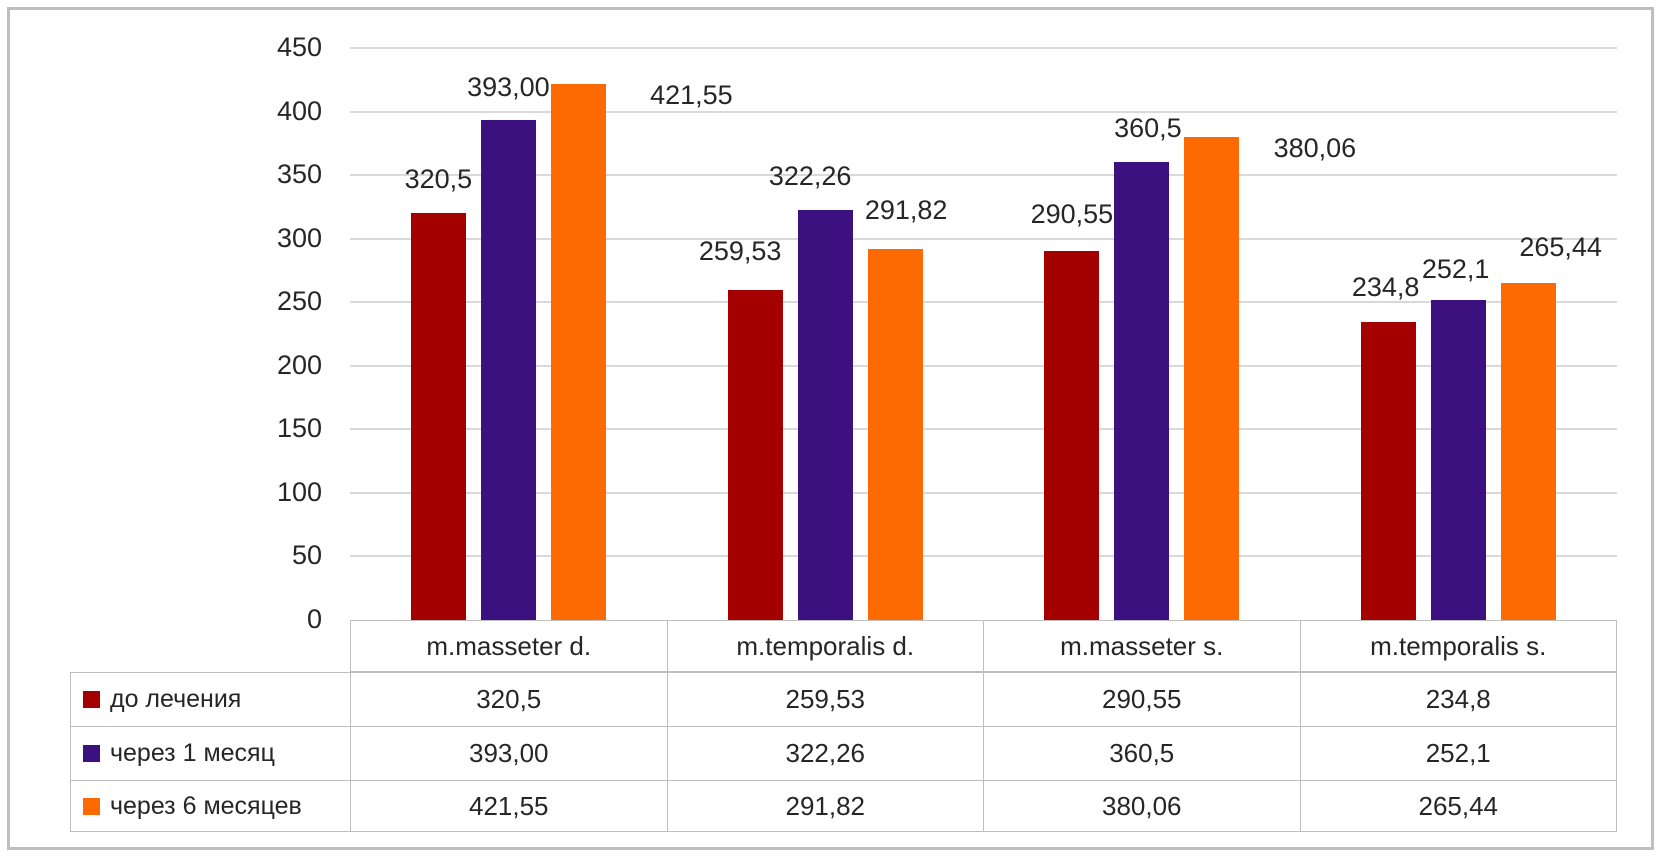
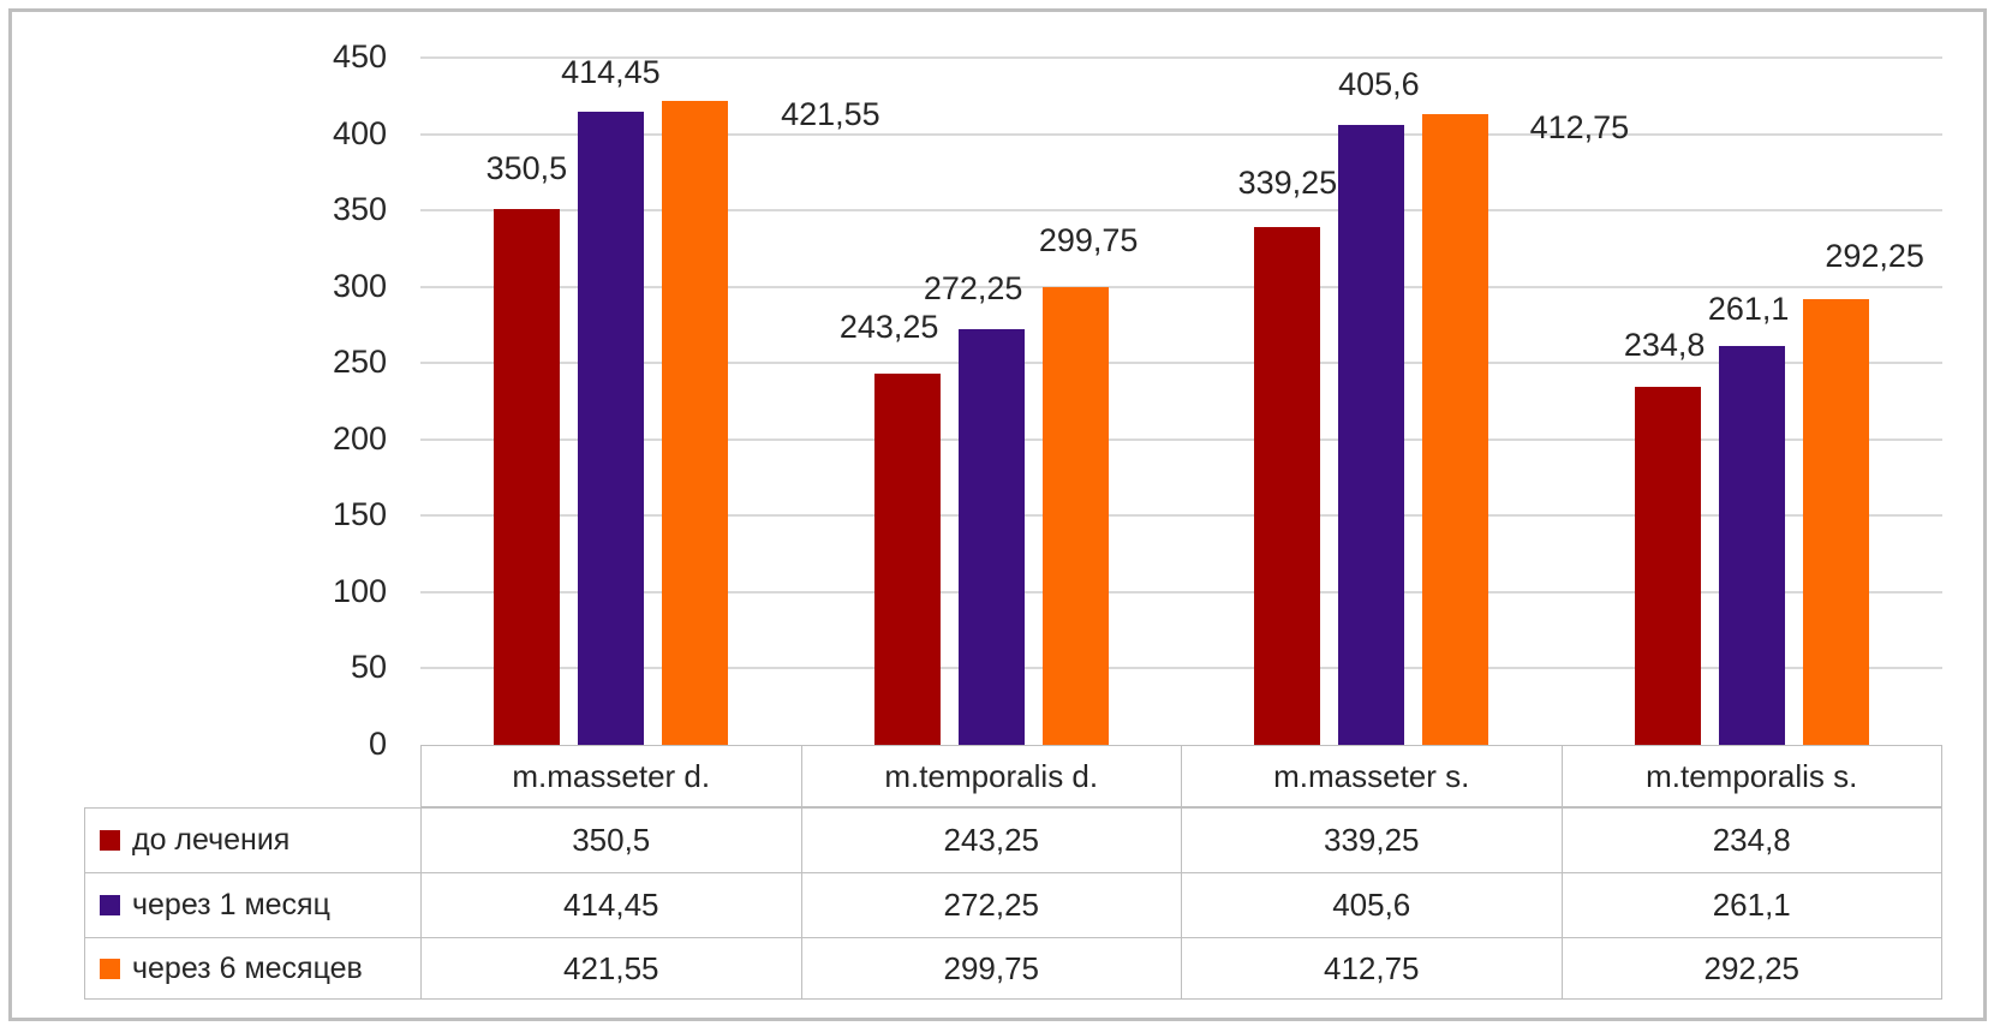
до лечения/m.masseter d.: 320,5 -> 350,5
через 1 месяц/m.masseter d.: 393,00 -> 414,45
до лечения/m.temporalis d.: 259,53 -> 243,25
через 1 месяц/m.temporalis d.: 322,26 -> 272,25
через 6 месяцев/m.temporalis d.: 291,82 -> 299,75
до лечения/m.masseter s.: 290,55 -> 339,25
через 1 месяц/m.masseter s.: 360,5 -> 405,6
через 6 месяцев/m.masseter s.: 380,06 -> 412,75
через 1 месяц/m.temporalis s.: 252,1 -> 261,1
через 6 месяцев/m.temporalis s.: 265,44 -> 292,25
